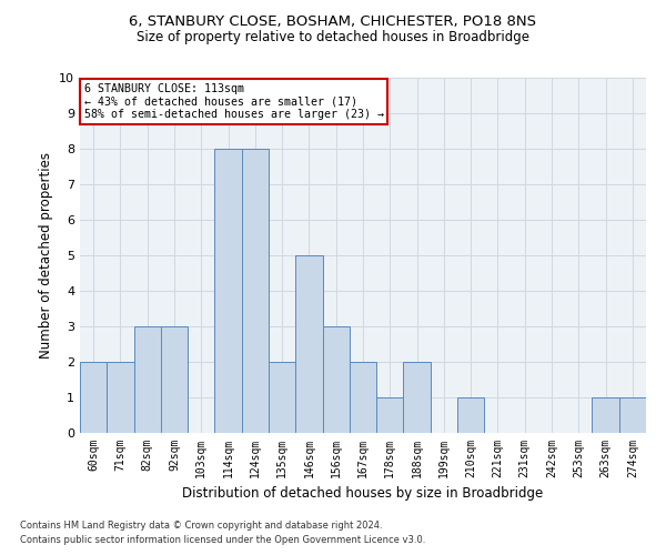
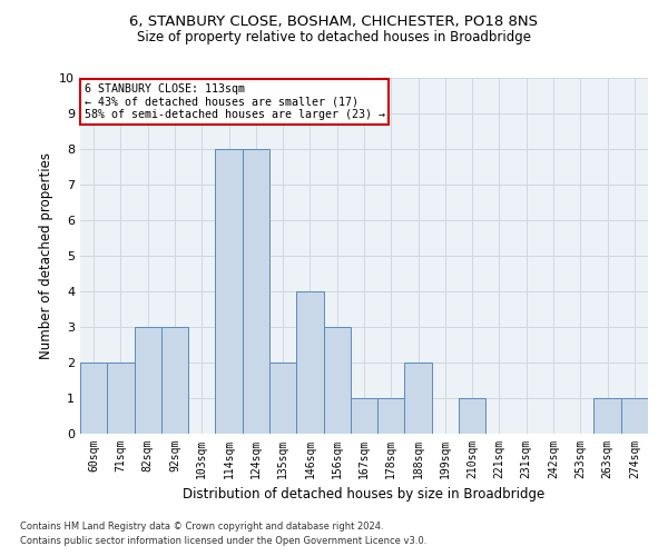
146sqm: 5 -> 4
167sqm: 2 -> 1
